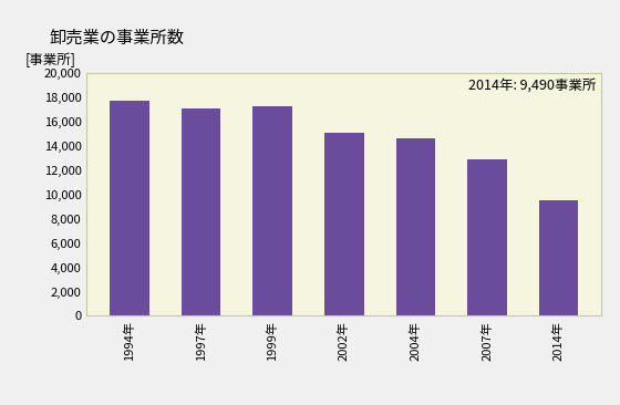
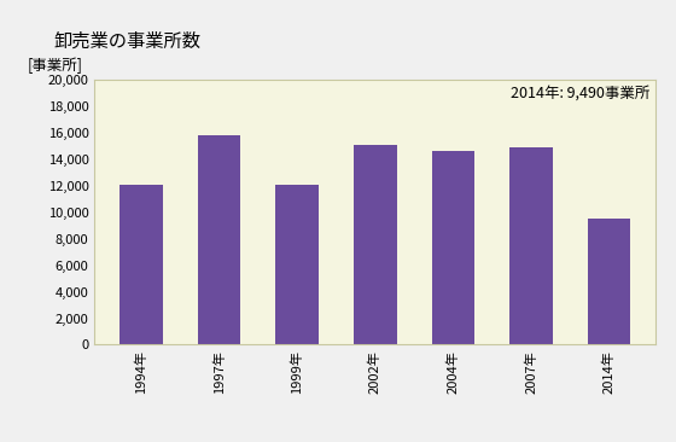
1994年: 17,700 -> 12,100
1997年: 17,100 -> 15,800
1999年: 17,300 -> 12,100
2007年: 12,900 -> 14,900
